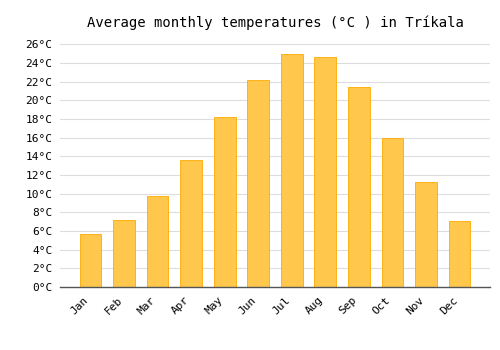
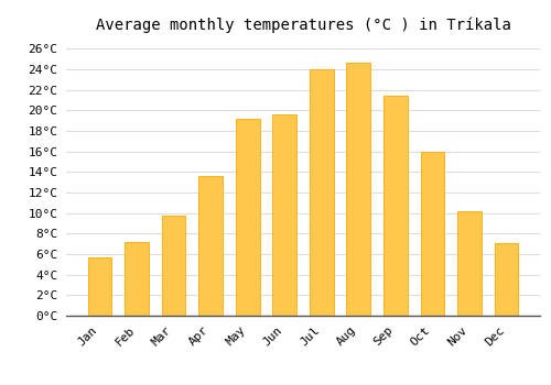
May: 18.2°C -> 19.2°C
Jun: 22.2°C -> 19.6°C
Jul: 25.0°C -> 24.0°C
Nov: 11.2°C -> 10.2°C
